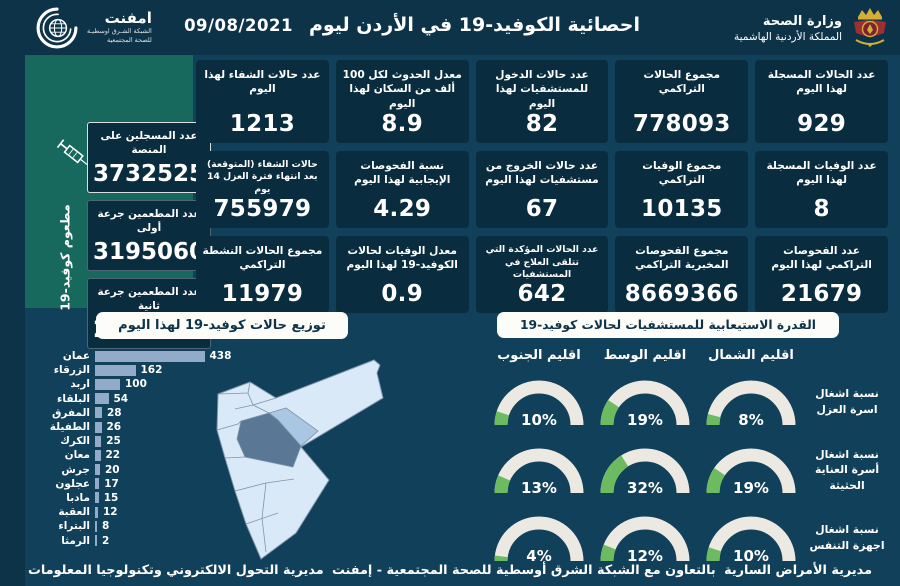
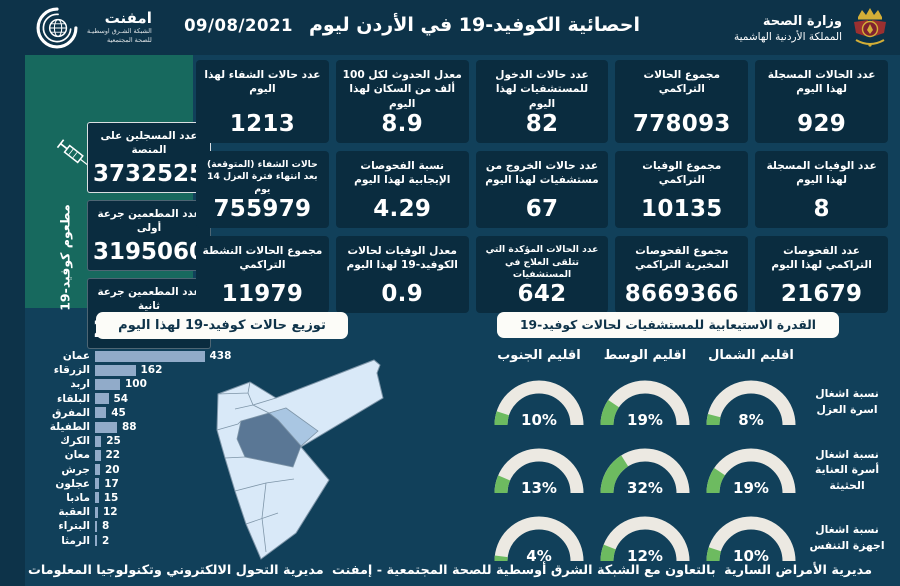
توزيع حالات كوفيد-19 لهذا اليوم/المفرق: 28 -> 45
توزيع حالات كوفيد-19 لهذا اليوم/الطفيلة: 26 -> 88
